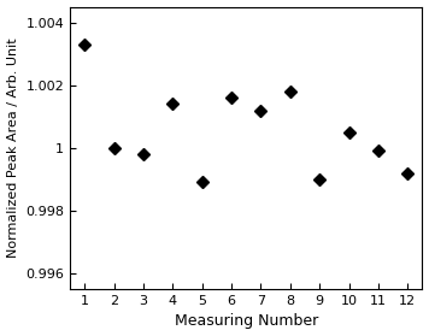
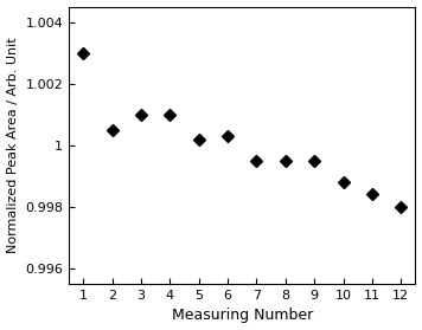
1: 1.0033 -> 1.0030
2: 1.0000 -> 1.0005
3: 0.9998 -> 1.0010
4: 1.0014 -> 1.0010
5: 0.9989 -> 1.0002
6: 1.0016 -> 1.0003
7: 1.0012 -> 0.9995
8: 1.0018 -> 0.9995
9: 0.9990 -> 0.9995
10: 1.0005 -> 0.9988
11: 0.9999 -> 0.9984
12: 0.9992 -> 0.9980
